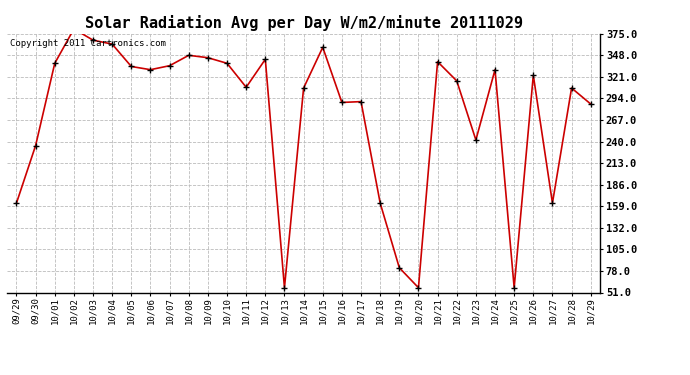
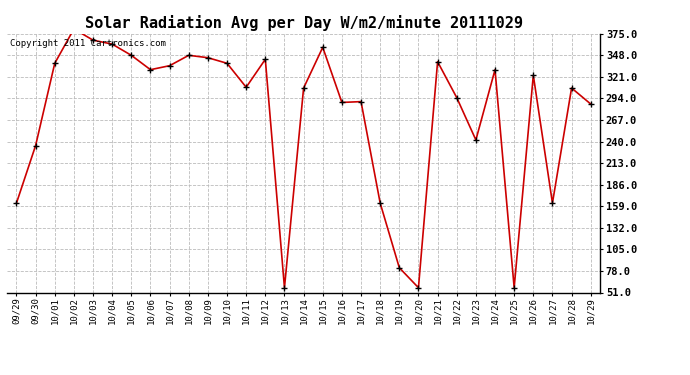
10/05: 334 -> 348
10/22: 316 -> 295
